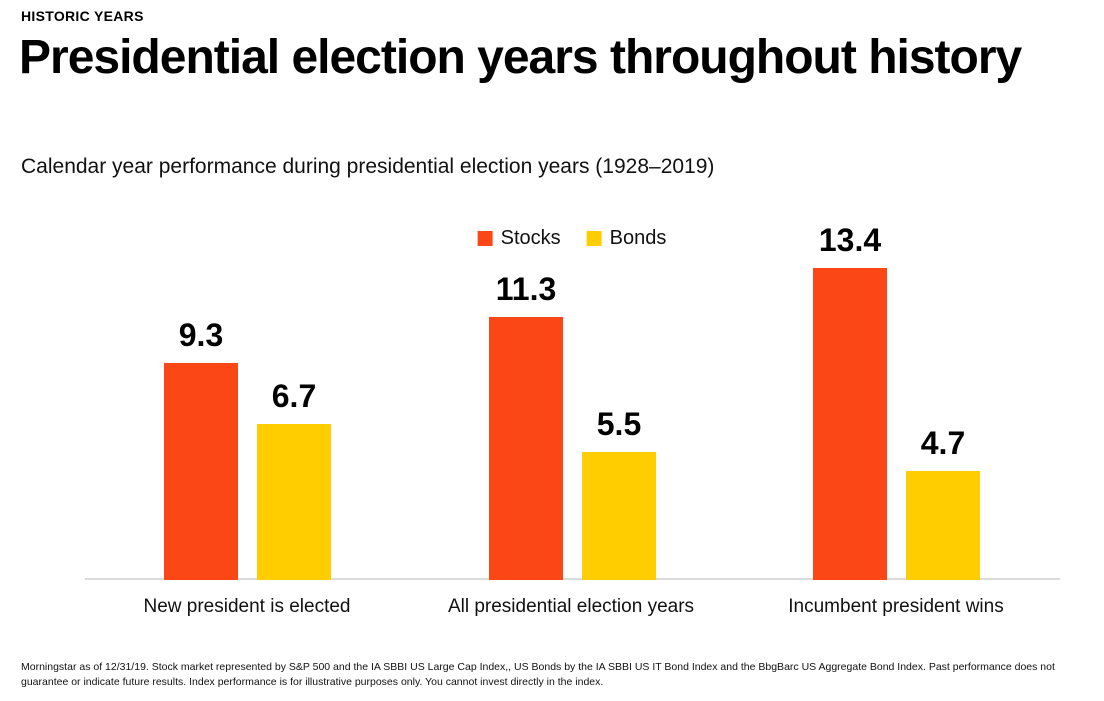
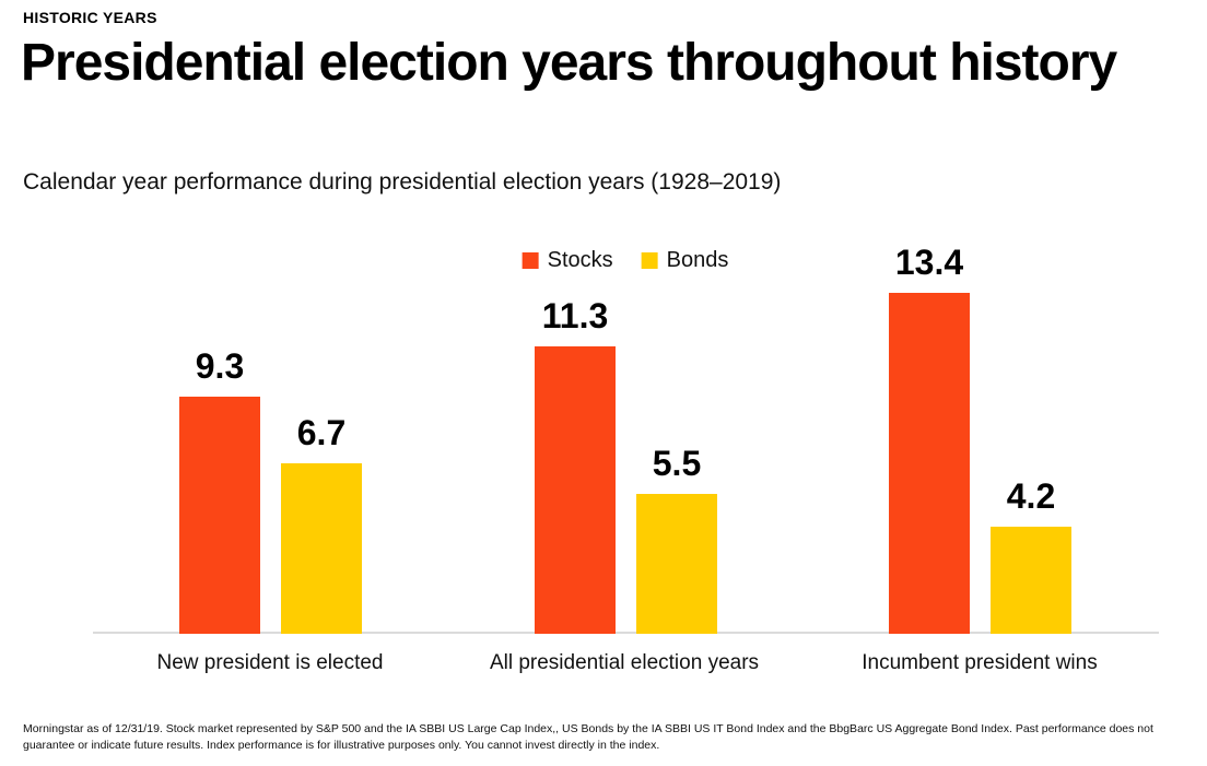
Bonds/Incumbent president wins: 4.7 -> 4.2
